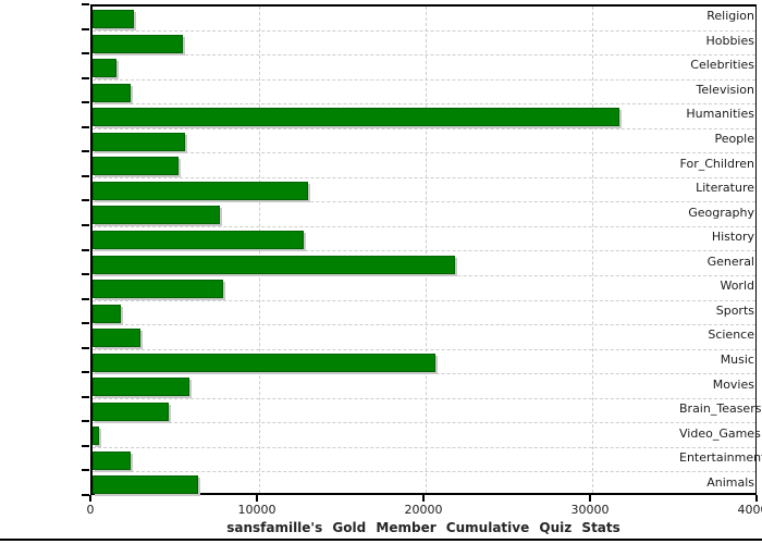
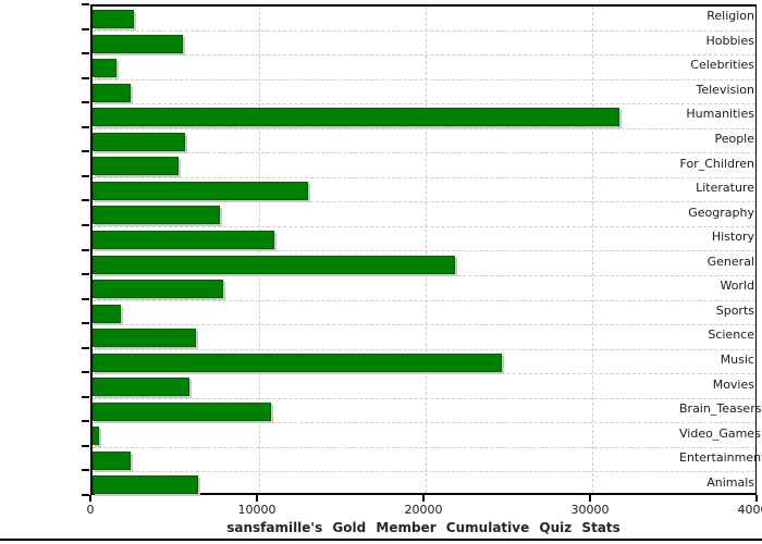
History: 12700 -> 10900
Science: 2900 -> 6200
Music: 20600 -> 24600
Brain_Teasers: 4600 -> 10700
